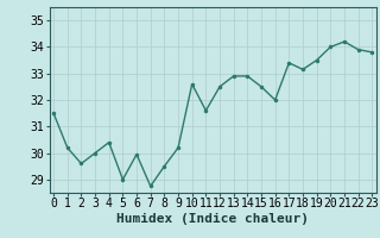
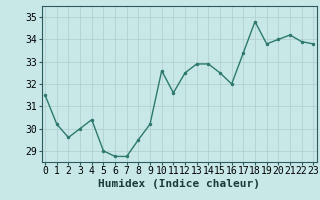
6: 29.95 -> 28.75
18: 33.15 -> 34.80
19: 33.50 -> 33.80
